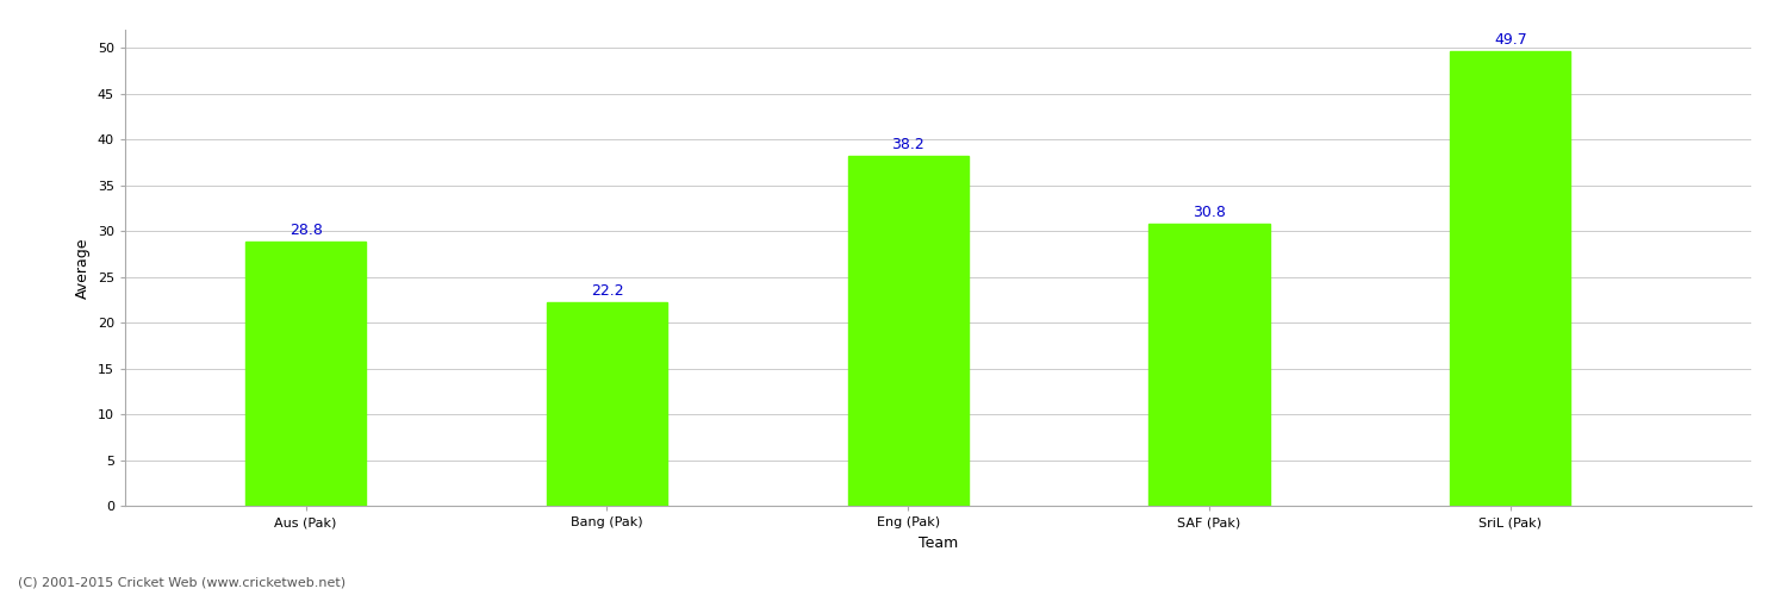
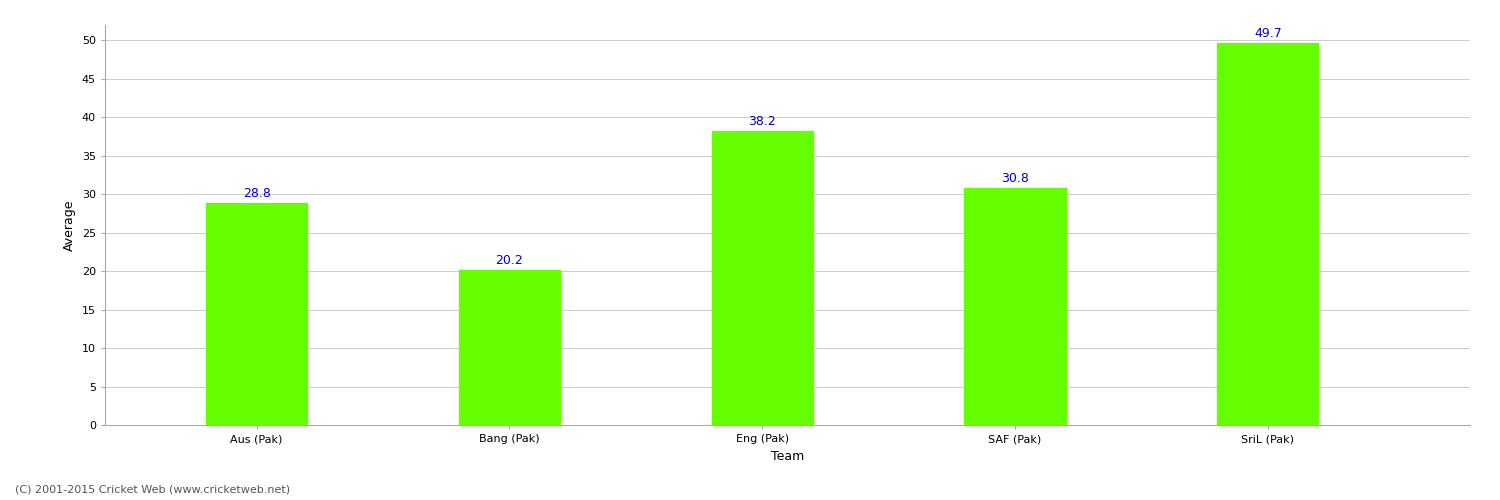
Bang (Pak): 22.2 -> 20.2
